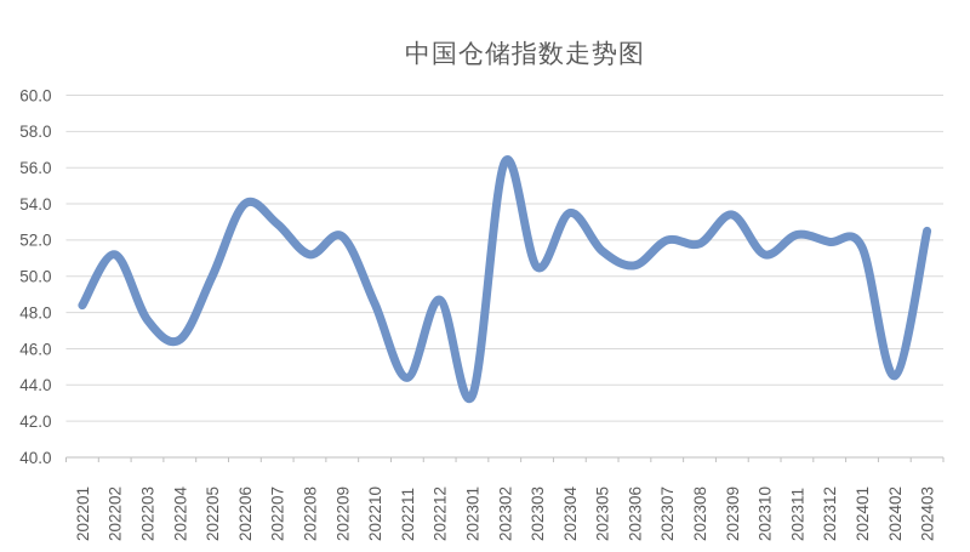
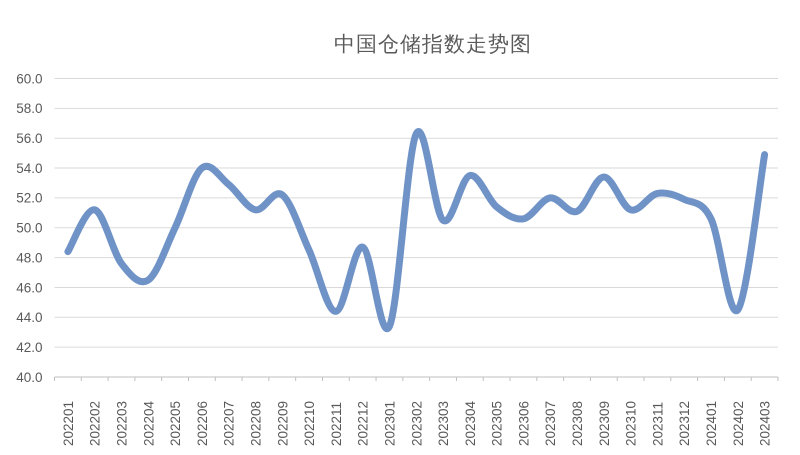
202308: 51.8 -> 51.1
202401: 51.6 -> 50.6
202403: 52.5 -> 54.9
